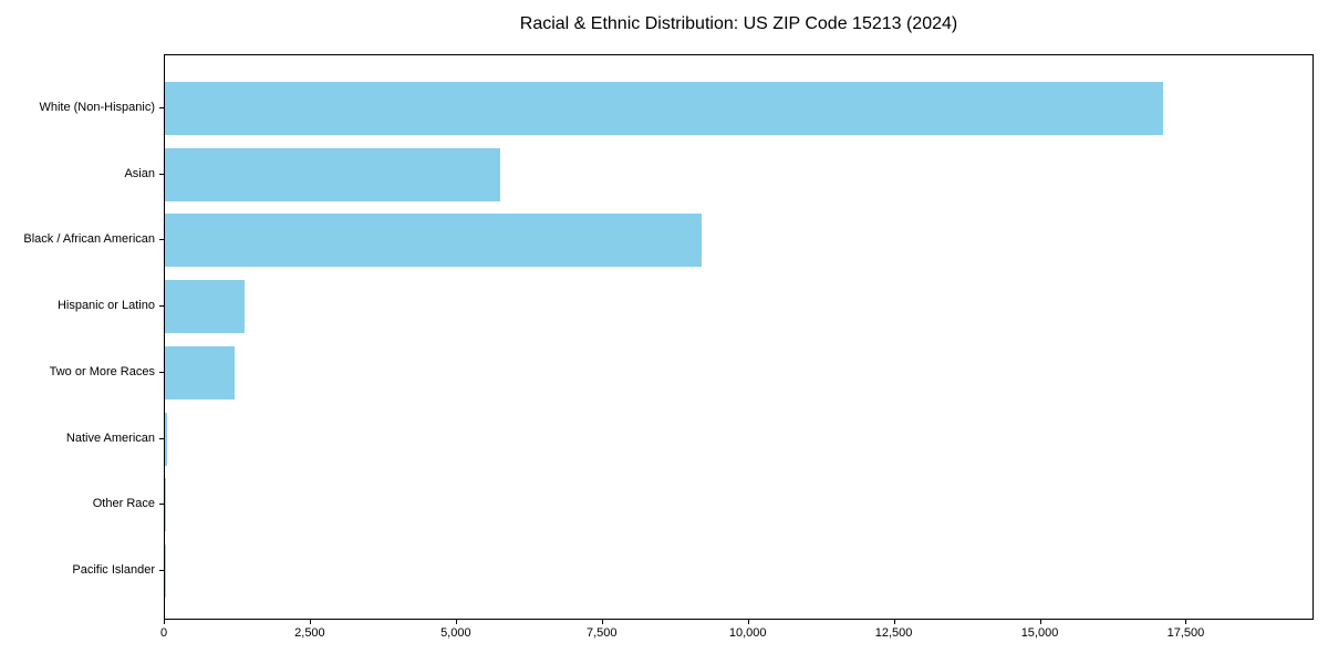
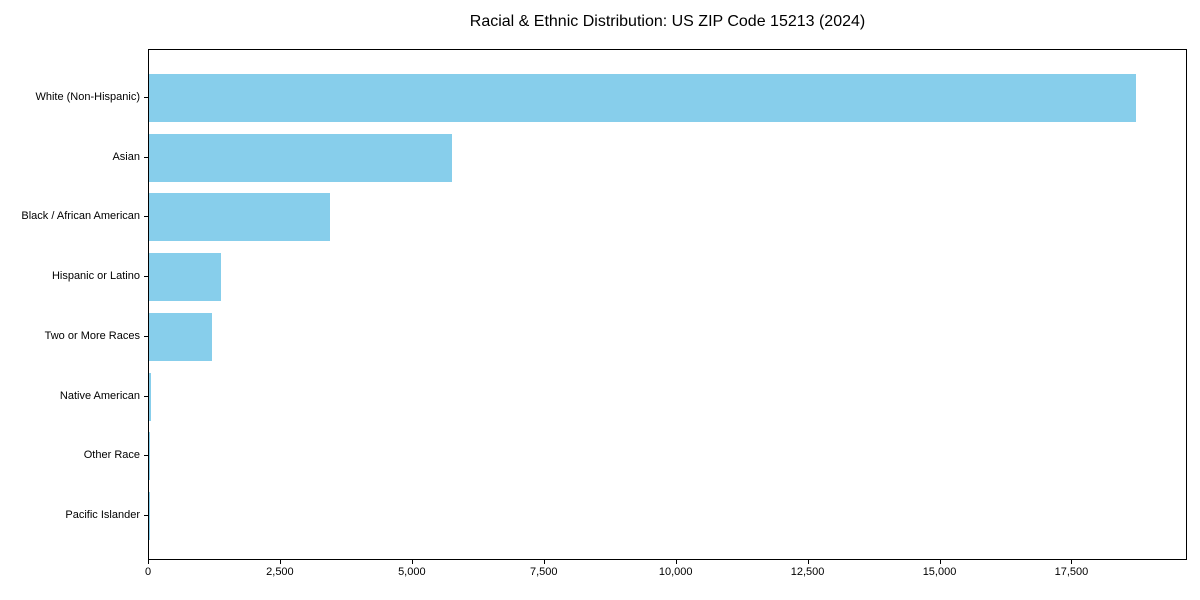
White (Non-Hispanic): 17100 -> 18700
Black / African American: 9200 -> 3400
